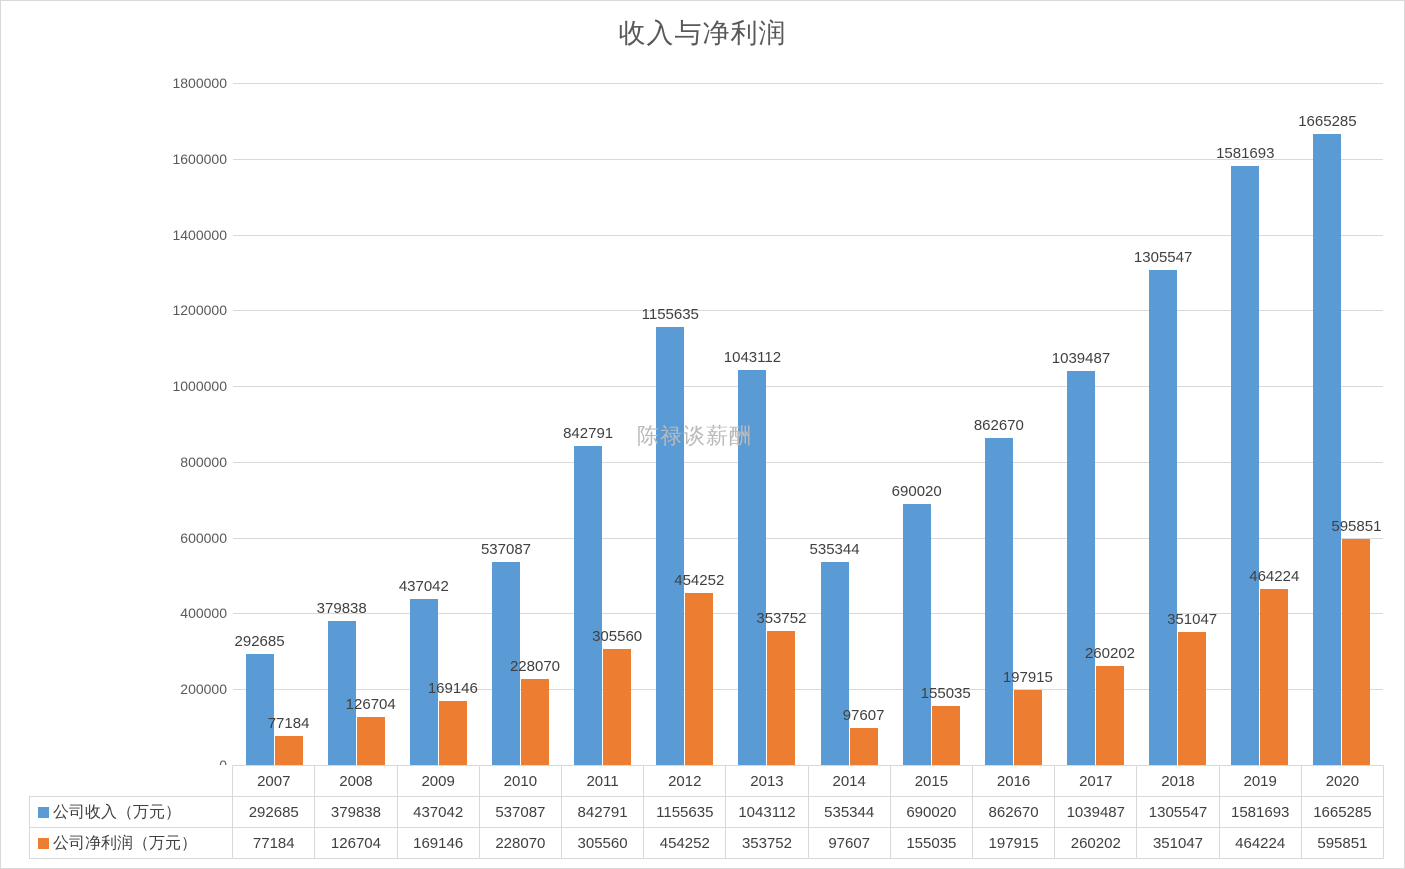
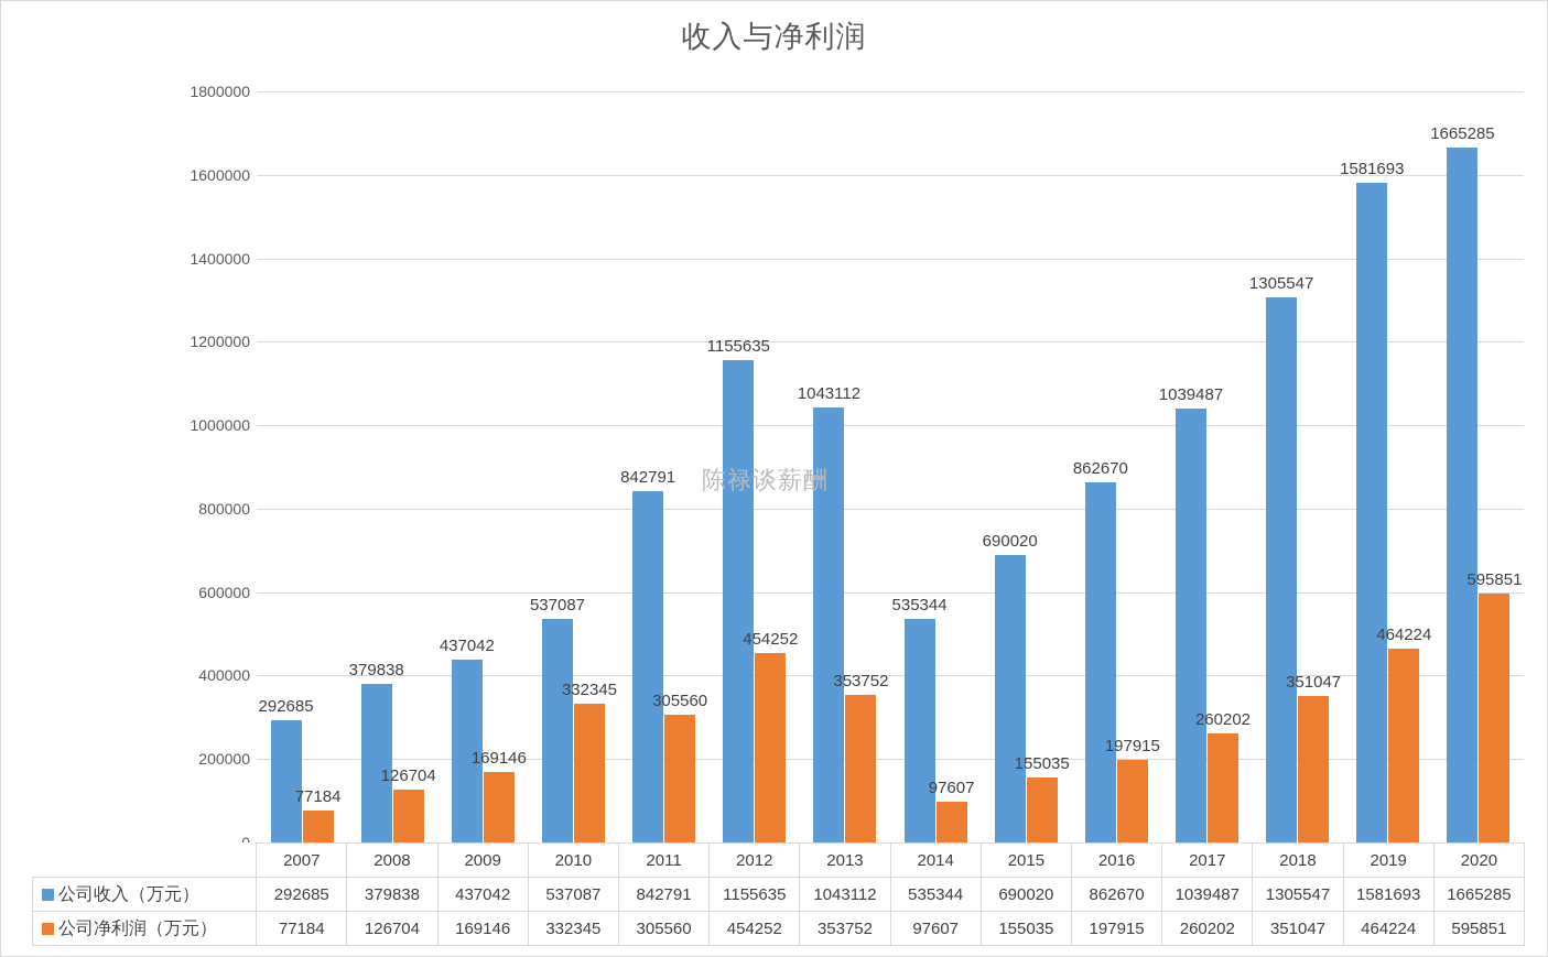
公司净利润（万元）/2010: 228070 -> 332345
